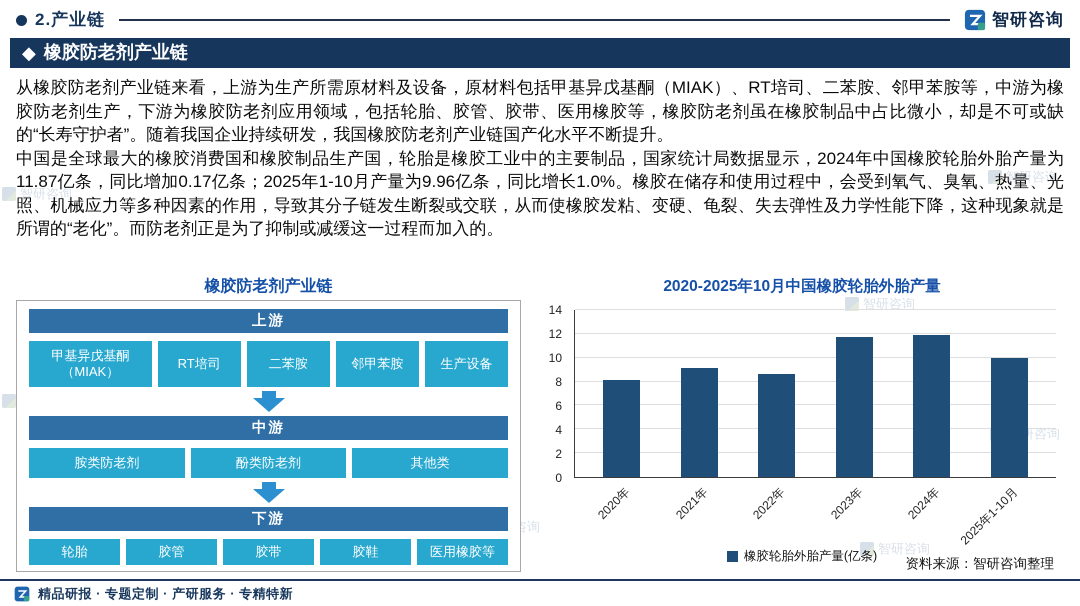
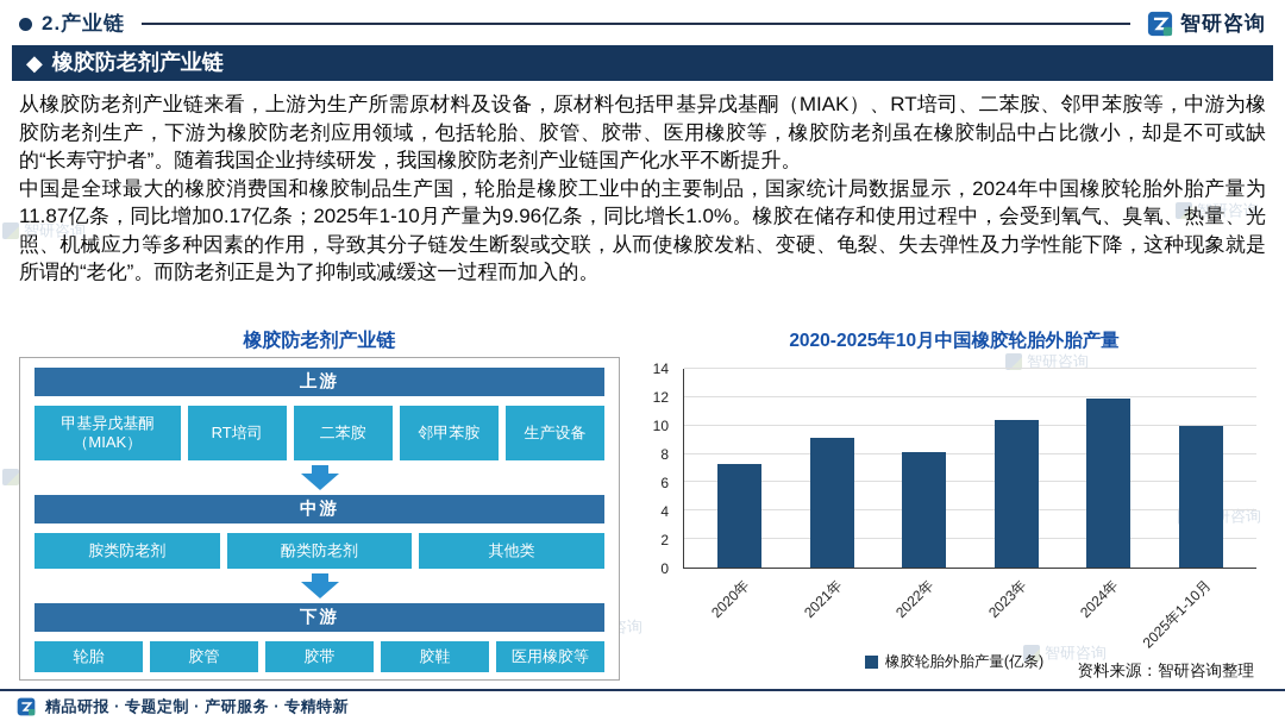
2020年: 8.1 -> 7.3
2022年: 8.6 -> 8.1
2023年: 11.7 -> 10.4
